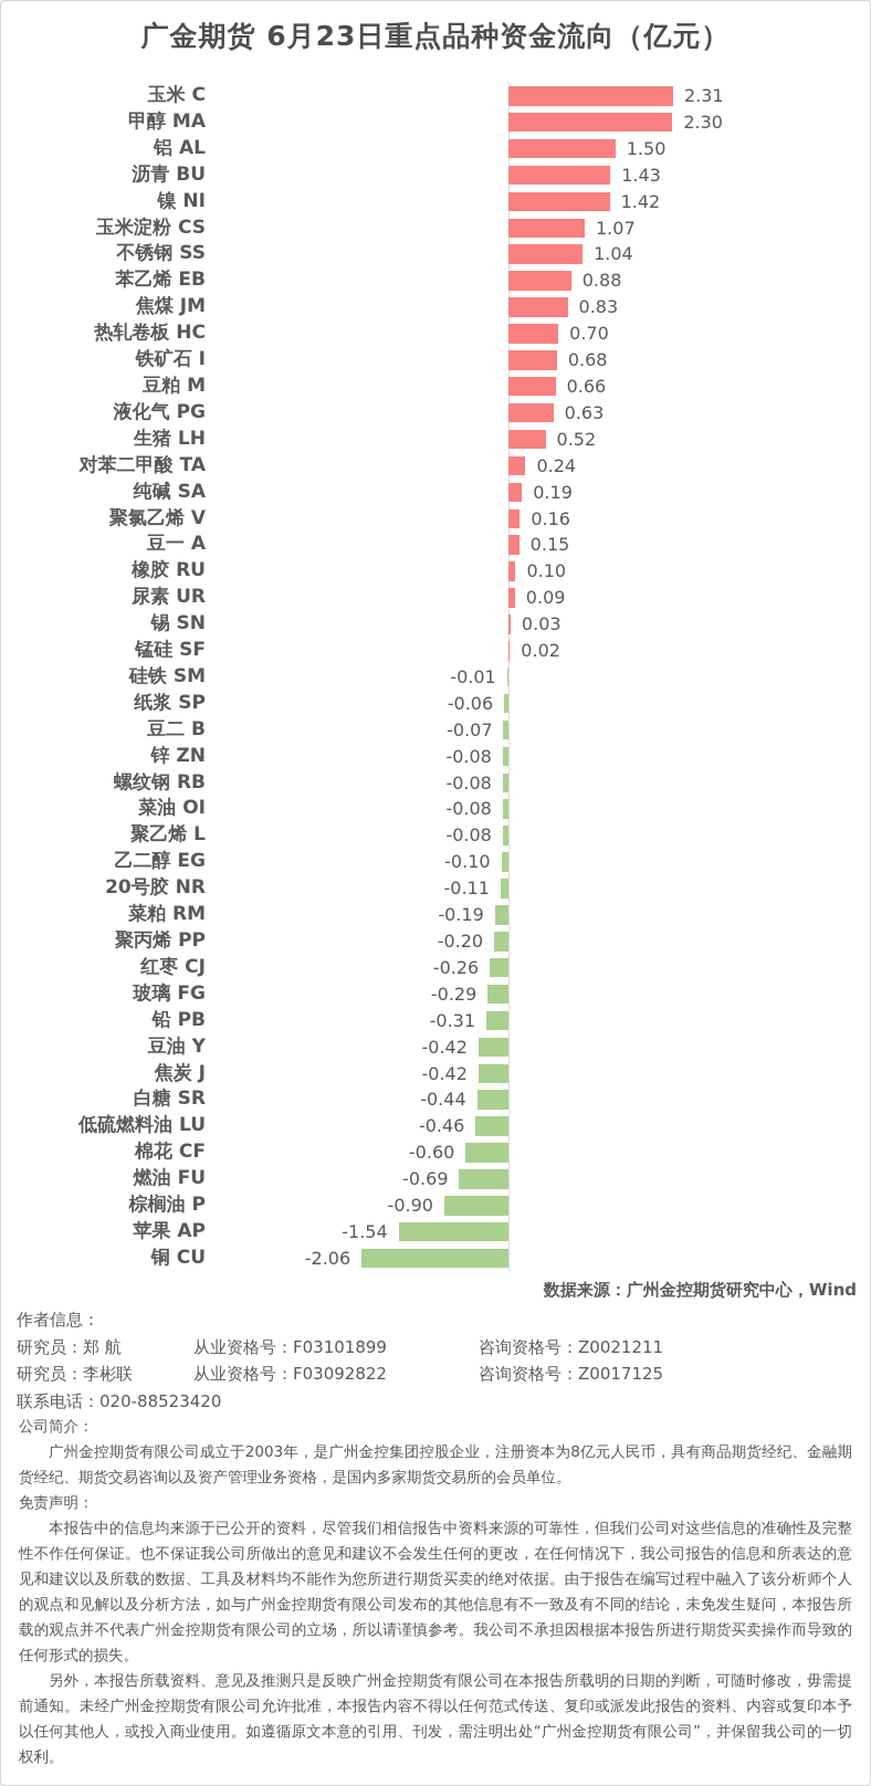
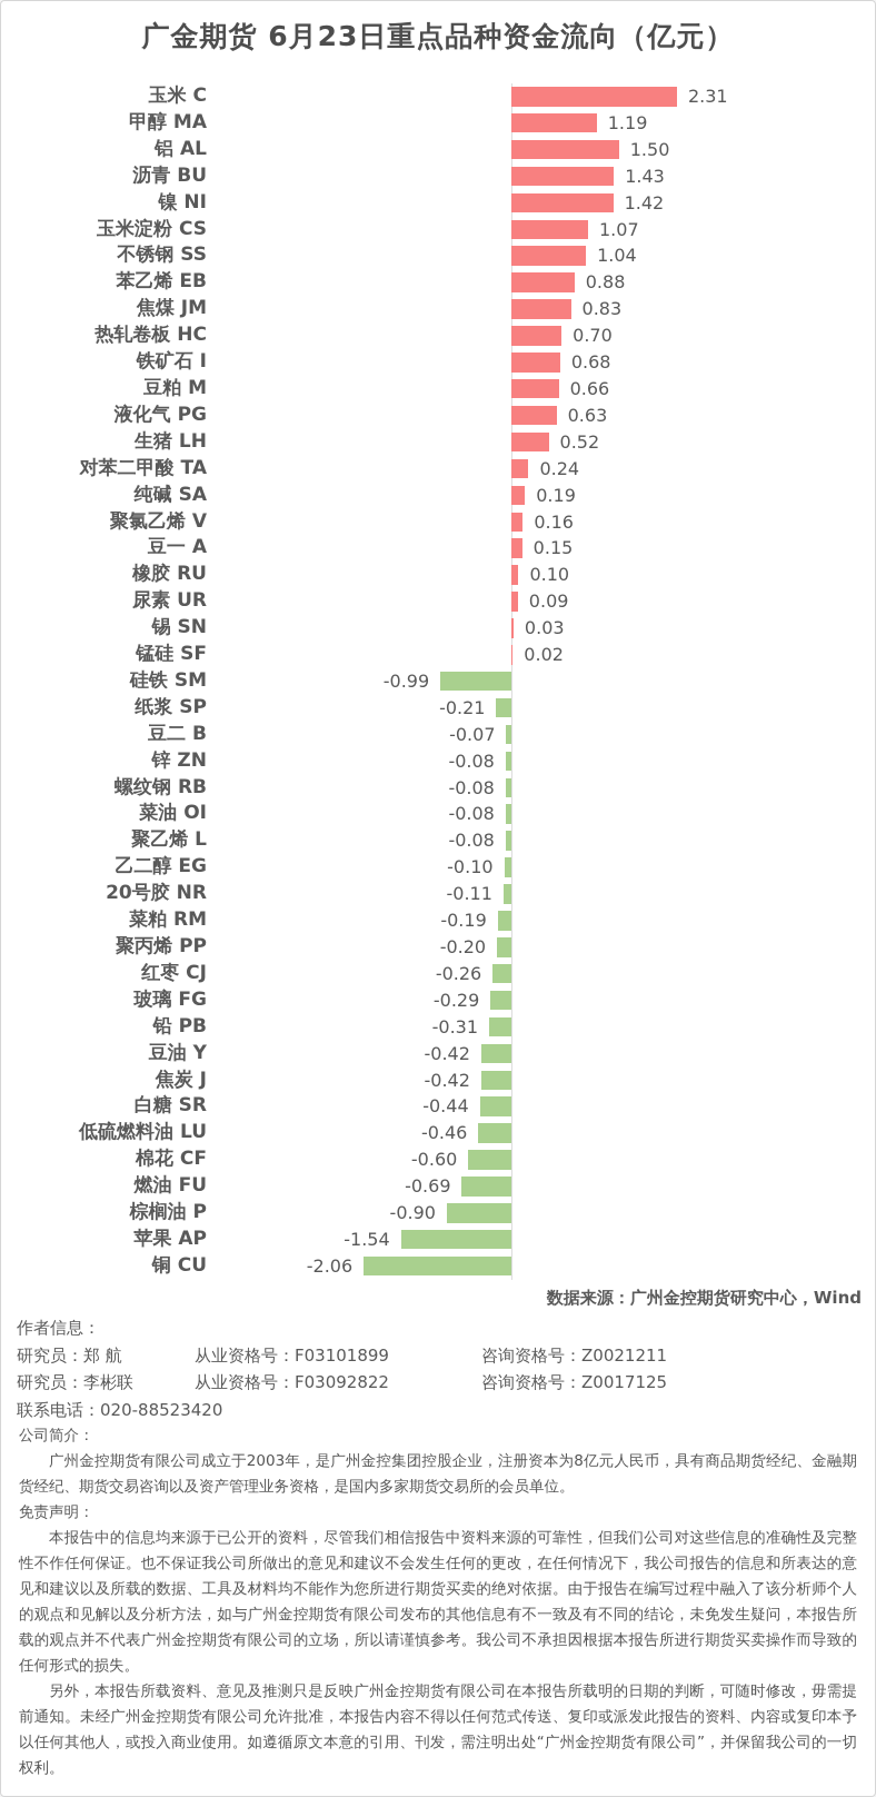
甲醇 MA: 2.30 -> 1.19
硅铁 SM: -0.01 -> -0.99
纸浆 SP: -0.06 -> -0.21
